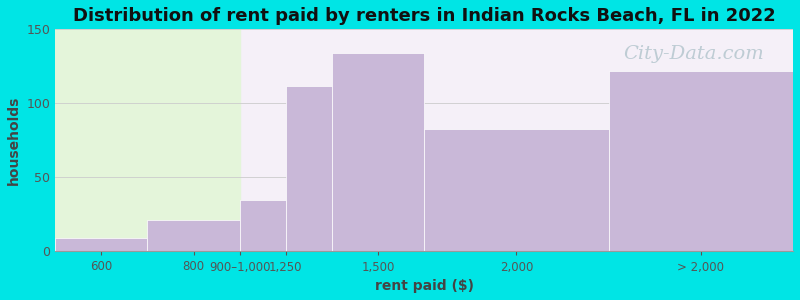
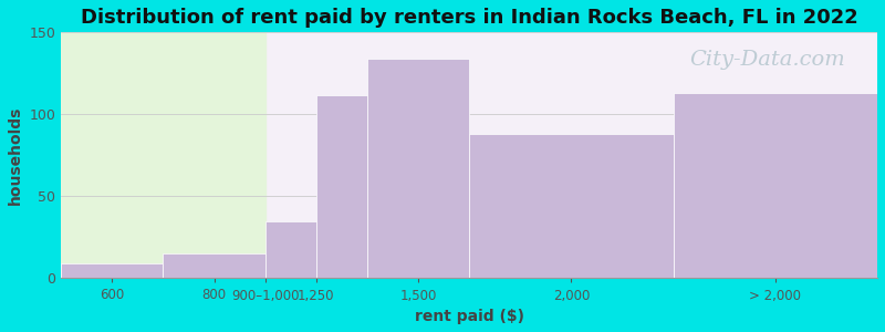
800: 21 -> 15
2,000: 83 -> 88
> 2,000: 122 -> 113
